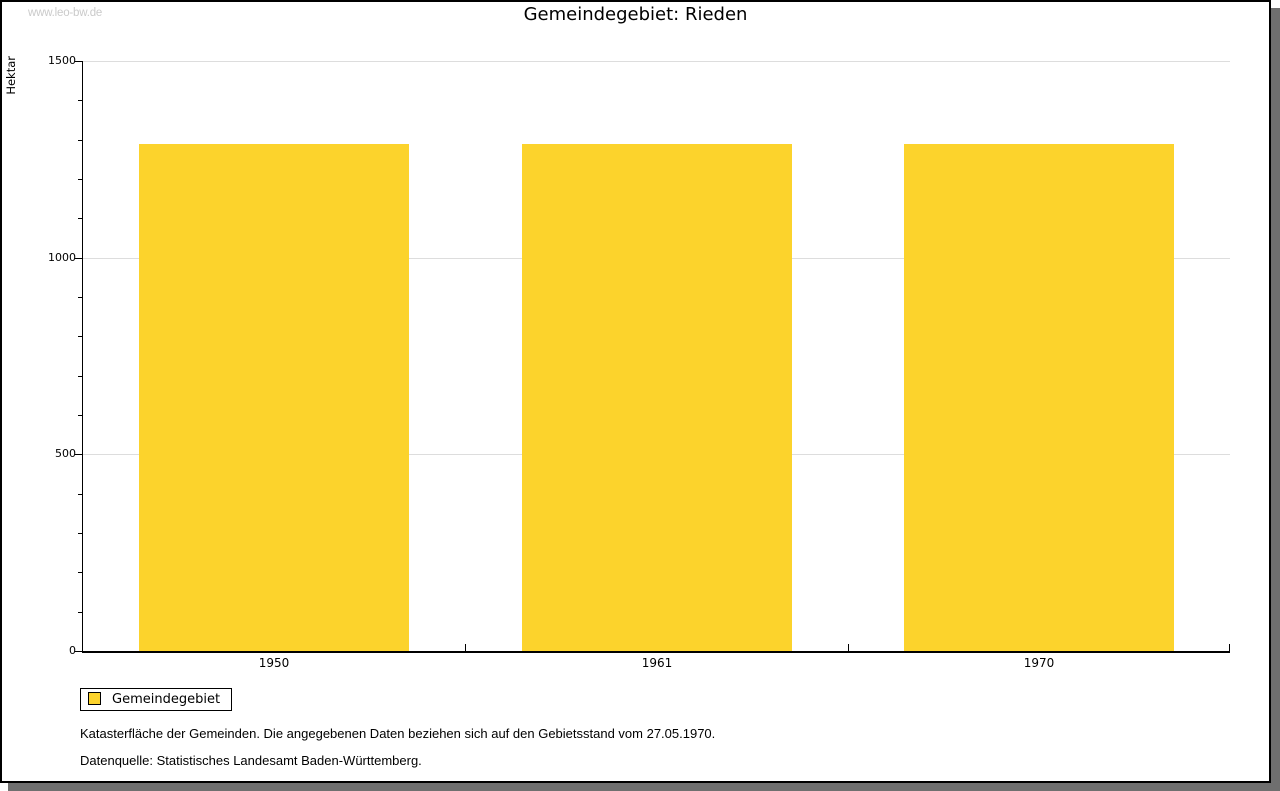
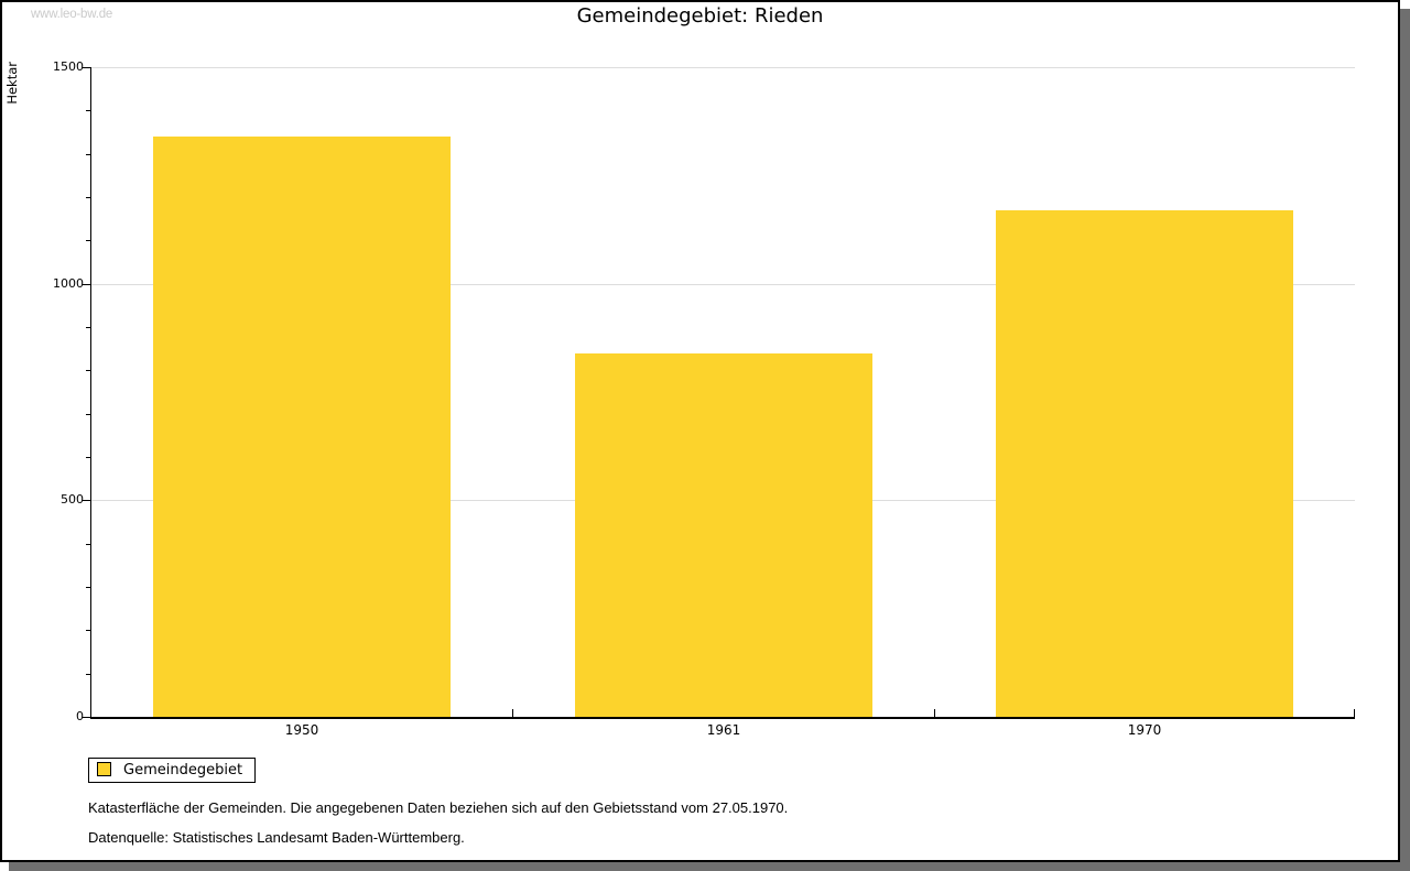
1950: 1290 -> 1340
1961: 1290 -> 840
1970: 1290 -> 1170
